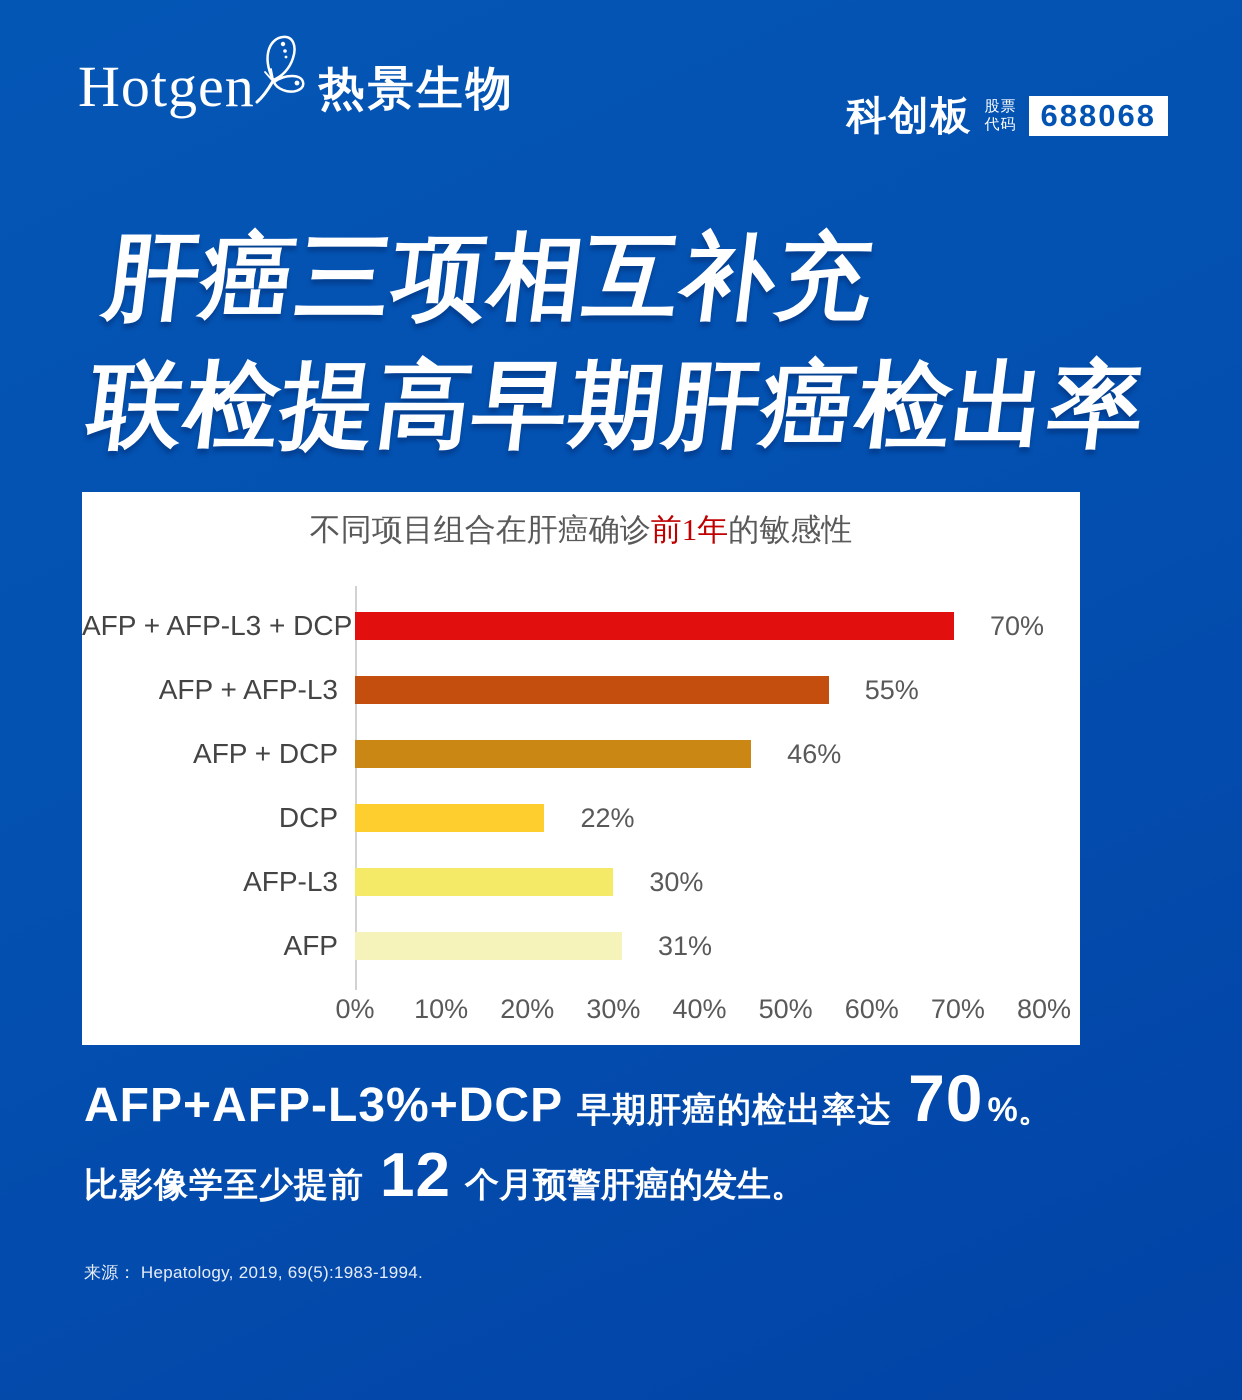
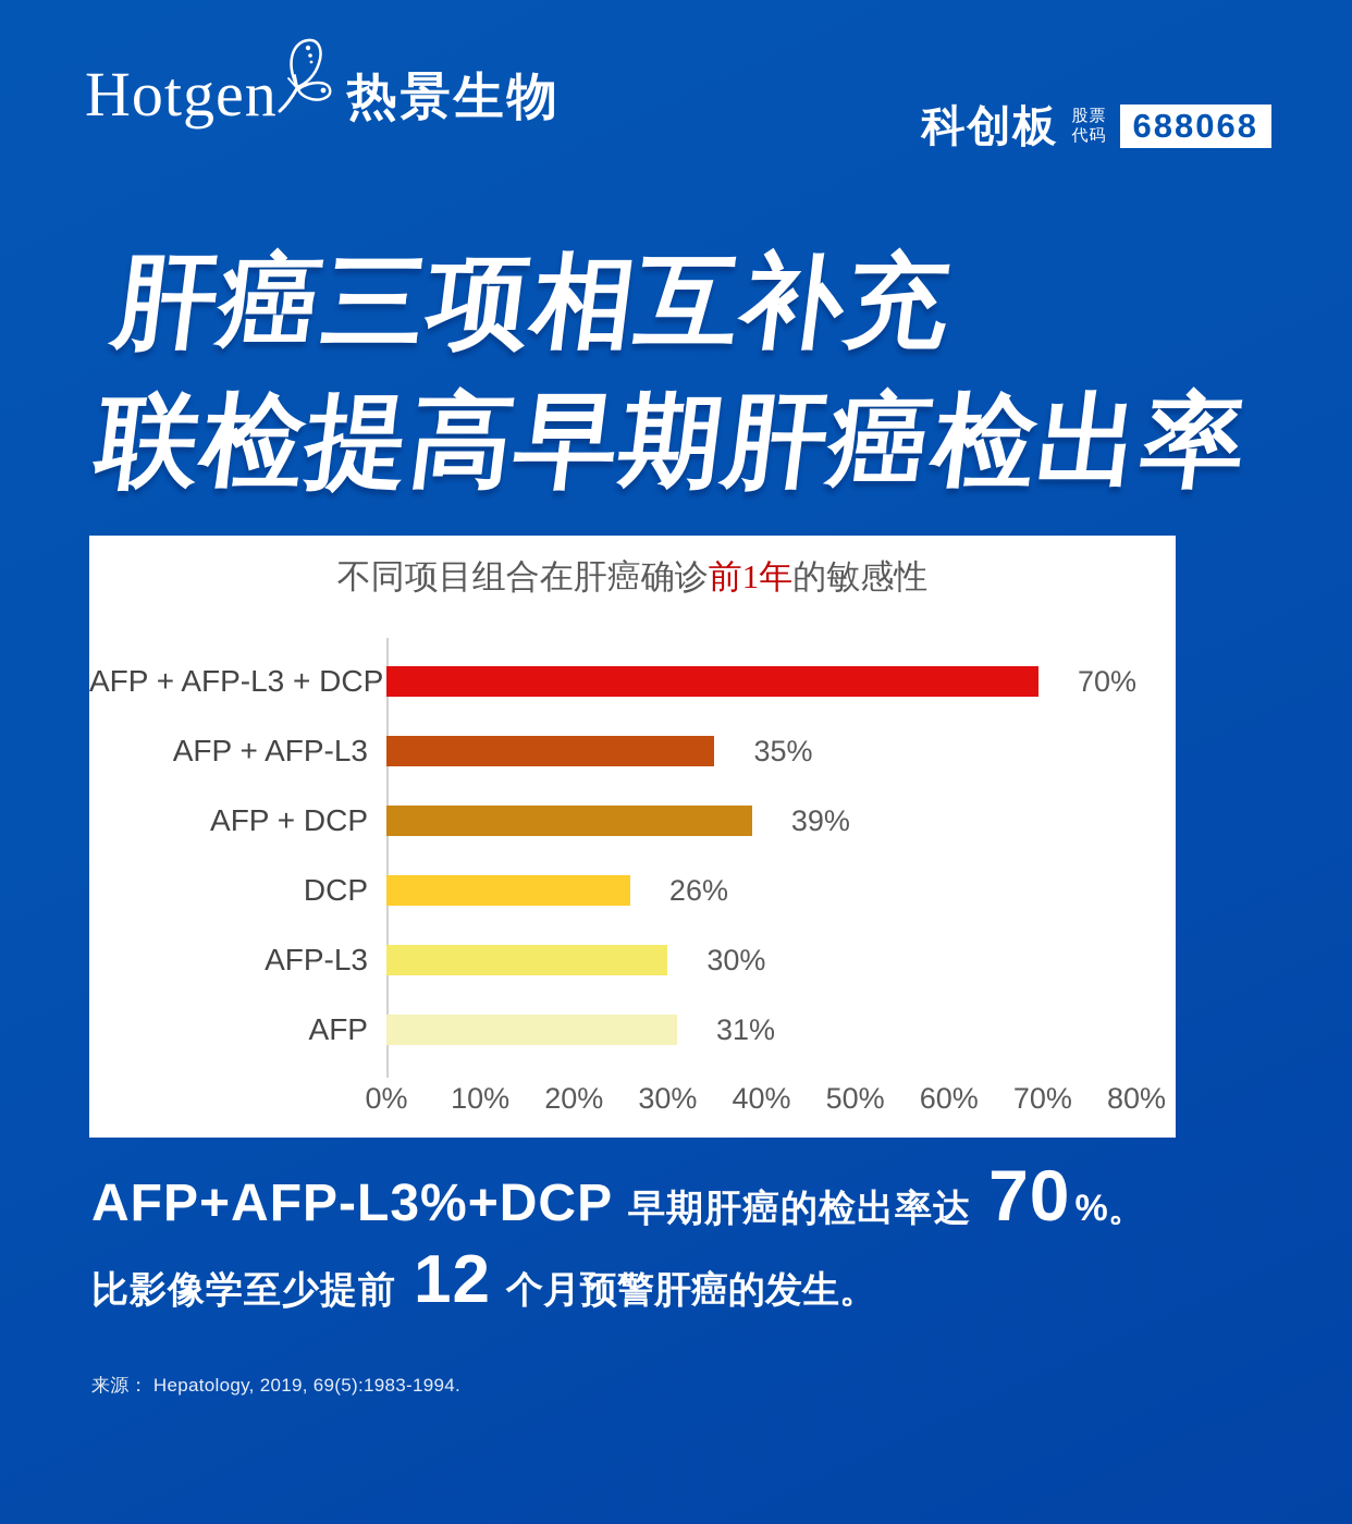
AFP + AFP-L3: 55% -> 35%
AFP + DCP: 46% -> 39%
DCP: 22% -> 26%
